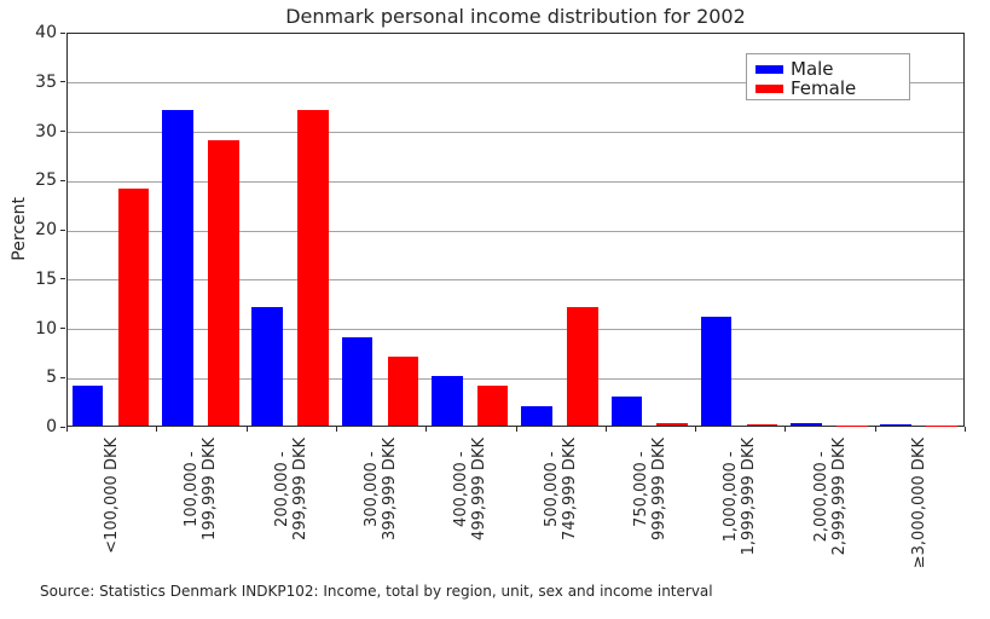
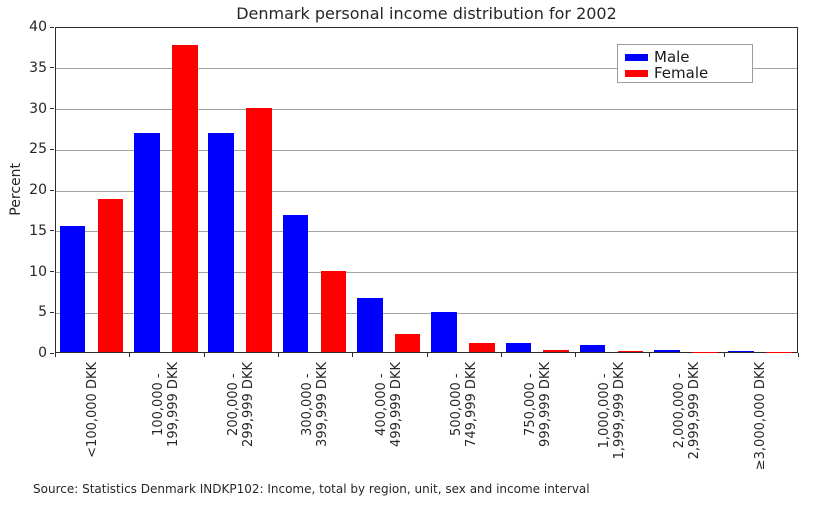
Male/<100,000 DKK: 4 -> 16
Female/<100,000 DKK: 24 -> 19
Male/100,000 - 199,999 DKK: 32 -> 27
Female/100,000 - 199,999 DKK: 29 -> 38
Male/200,000 - 299,999 DKK: 12 -> 27
Female/200,000 - 299,999 DKK: 32 -> 30
Male/300,000 - 399,999 DKK: 9 -> 17
Female/300,000 - 399,999 DKK: 7 -> 10
Male/400,000 - 499,999 DKK: 5 -> 7
Female/400,000 - 499,999 DKK: 4 -> 2
Male/500,000 - 749,999 DKK: 2 -> 5
Female/500,000 - 749,999 DKK: 12 -> 1
Male/750,000 - 999,999 DKK: 3 -> 1
Male/1,000,000 - 1,999,999 DKK: 11 -> 1
